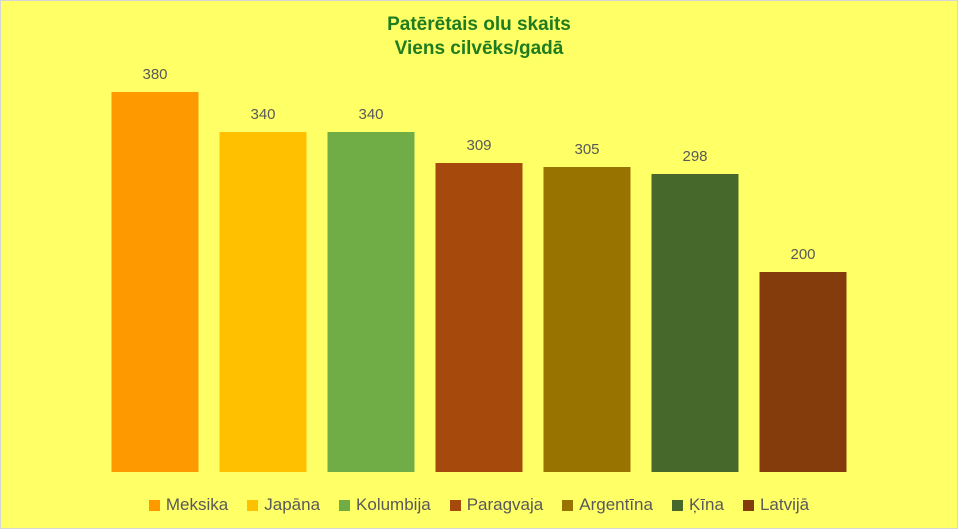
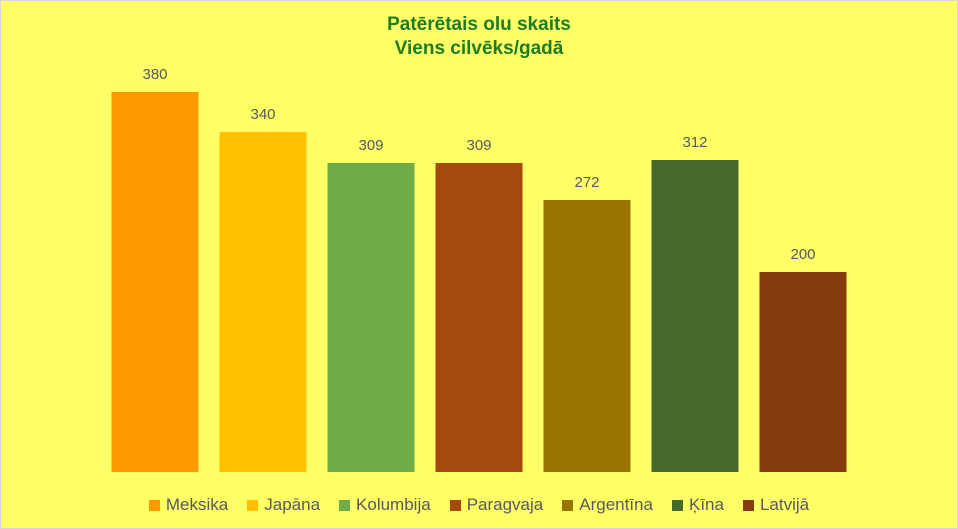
Kolumbija: 340 -> 309
Argentīna: 305 -> 272
Ķīna: 298 -> 312
